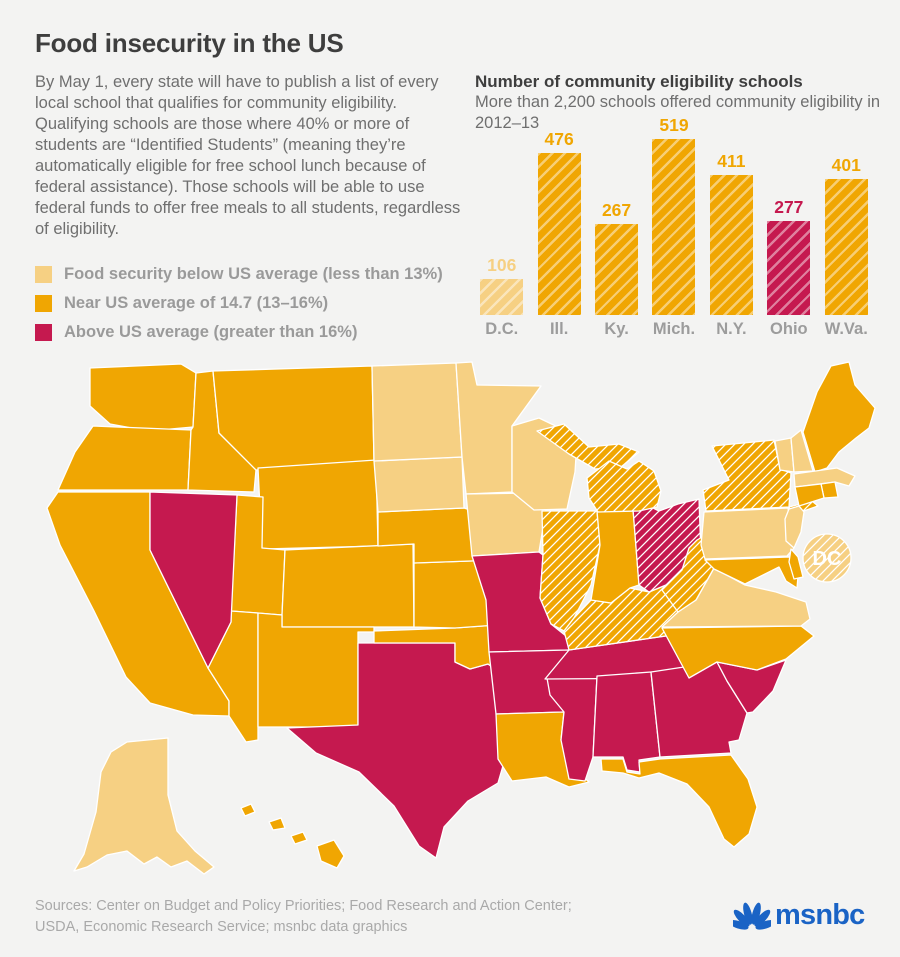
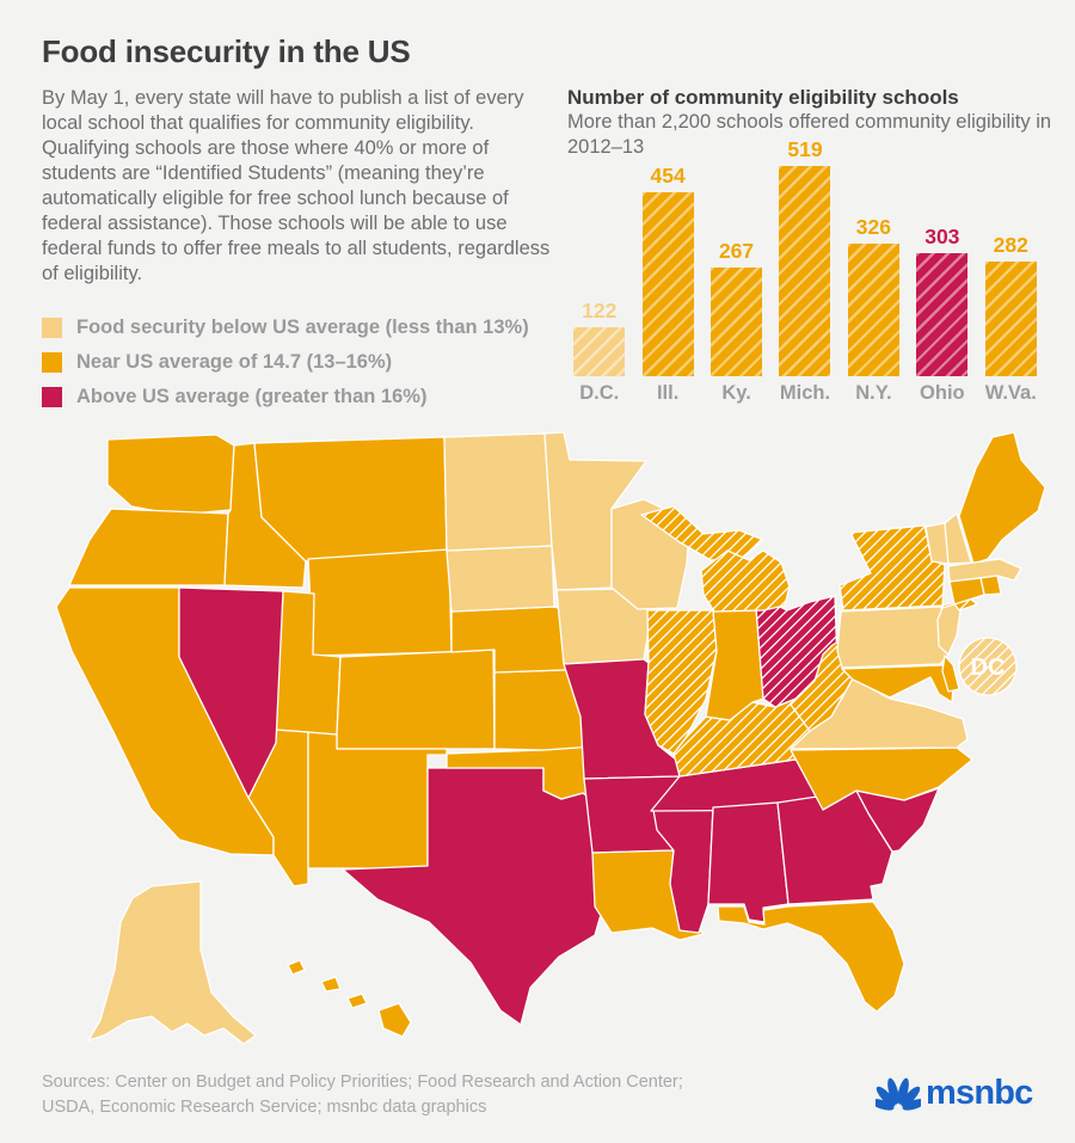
D.C.: 106 -> 122
Ill.: 476 -> 454
N.Y.: 411 -> 326
Ohio: 277 -> 303
W.Va.: 401 -> 282
